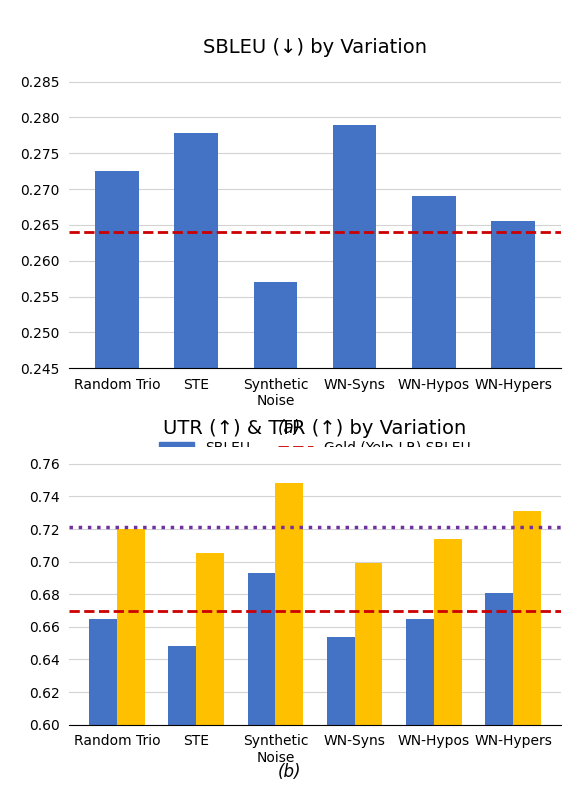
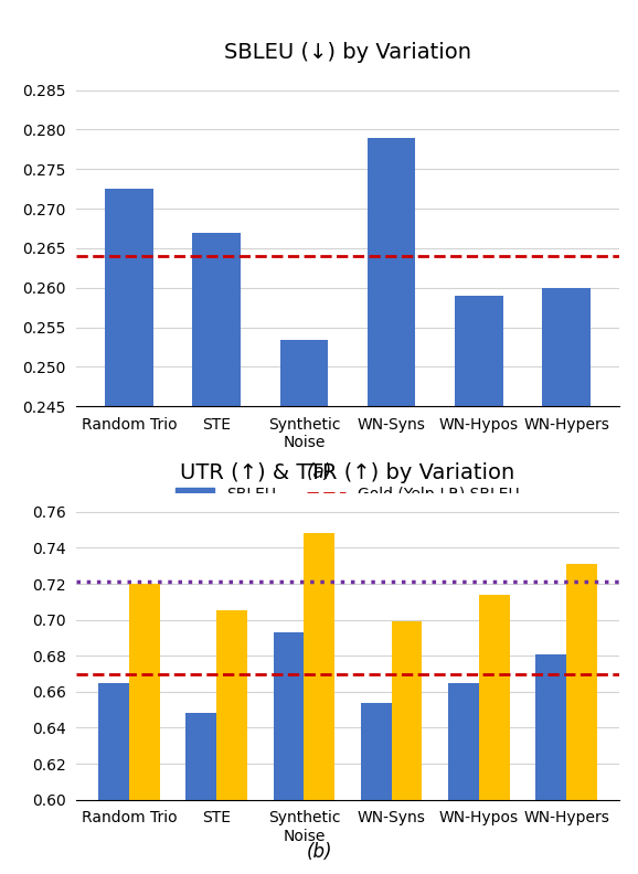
SBLEU (↓) by Variation/STE: 0.2778 -> 0.2670
SBLEU (↓) by Variation/Synthetic Noise: 0.2570 -> 0.2534
SBLEU (↓) by Variation/WN-Hypos: 0.2690 -> 0.2590
SBLEU (↓) by Variation/WN-Hypers: 0.2655 -> 0.2600
